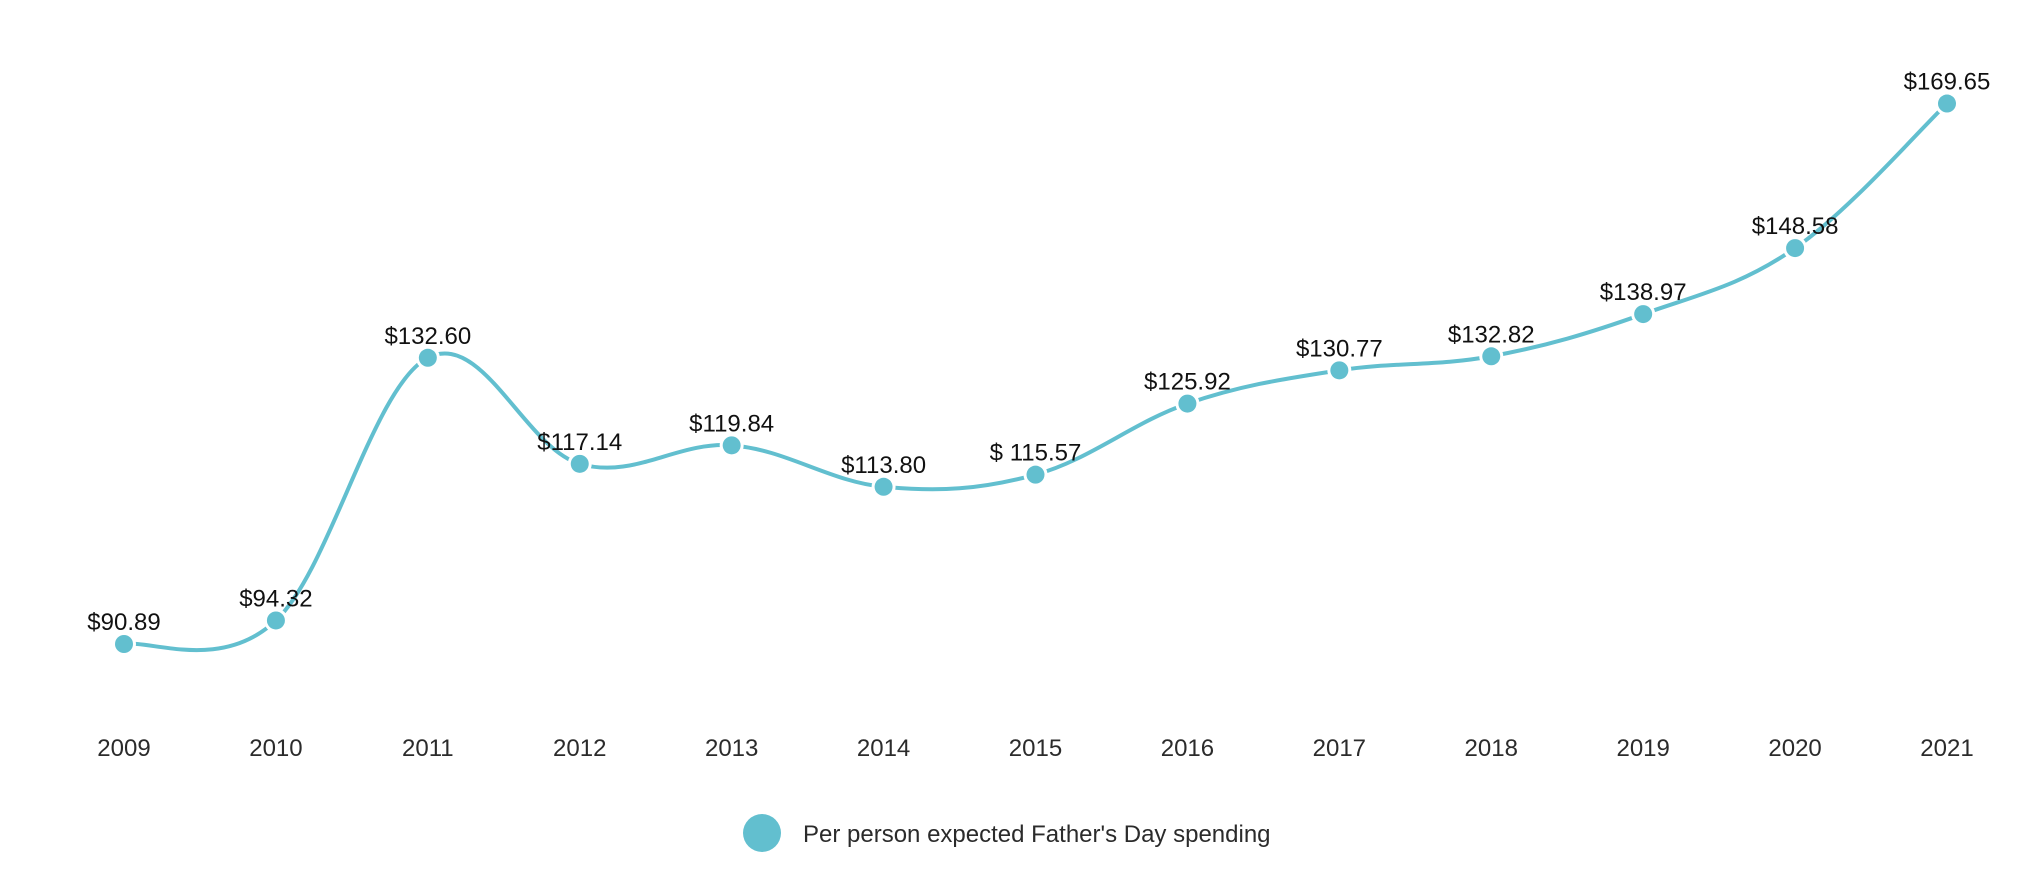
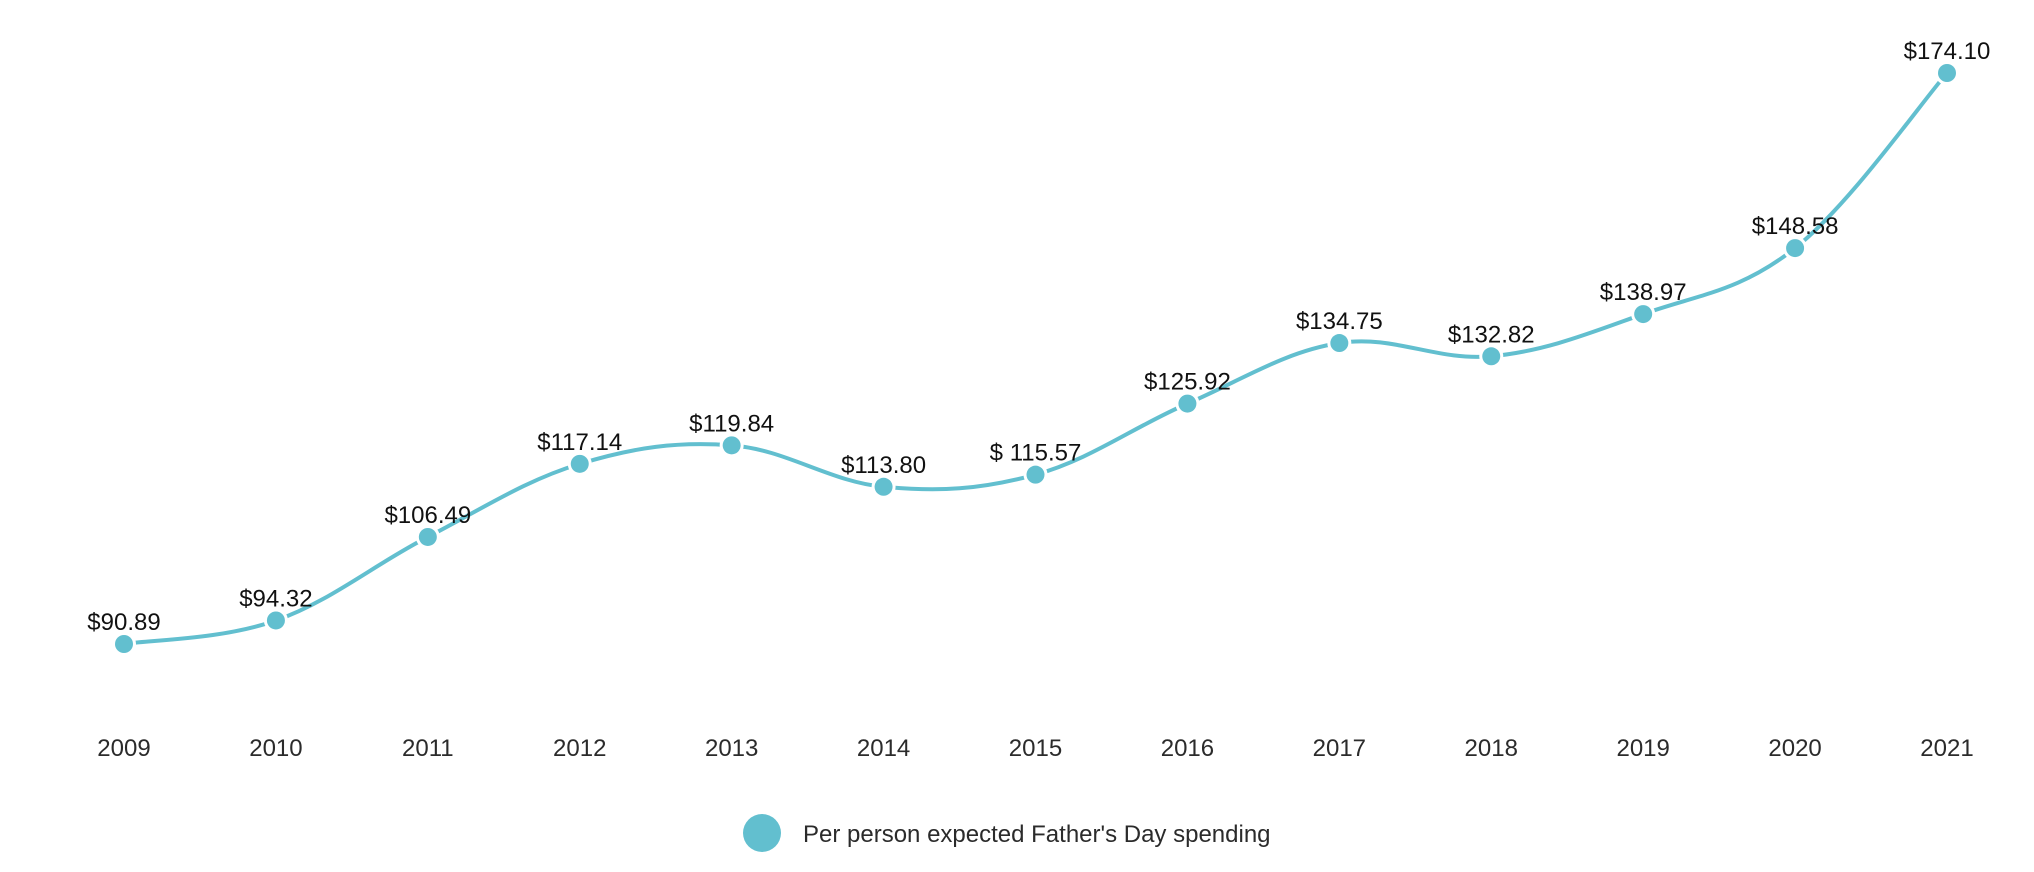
2011: $132.60 -> $106.49
2017: $130.77 -> $134.75
2021: $169.65 -> $174.10
